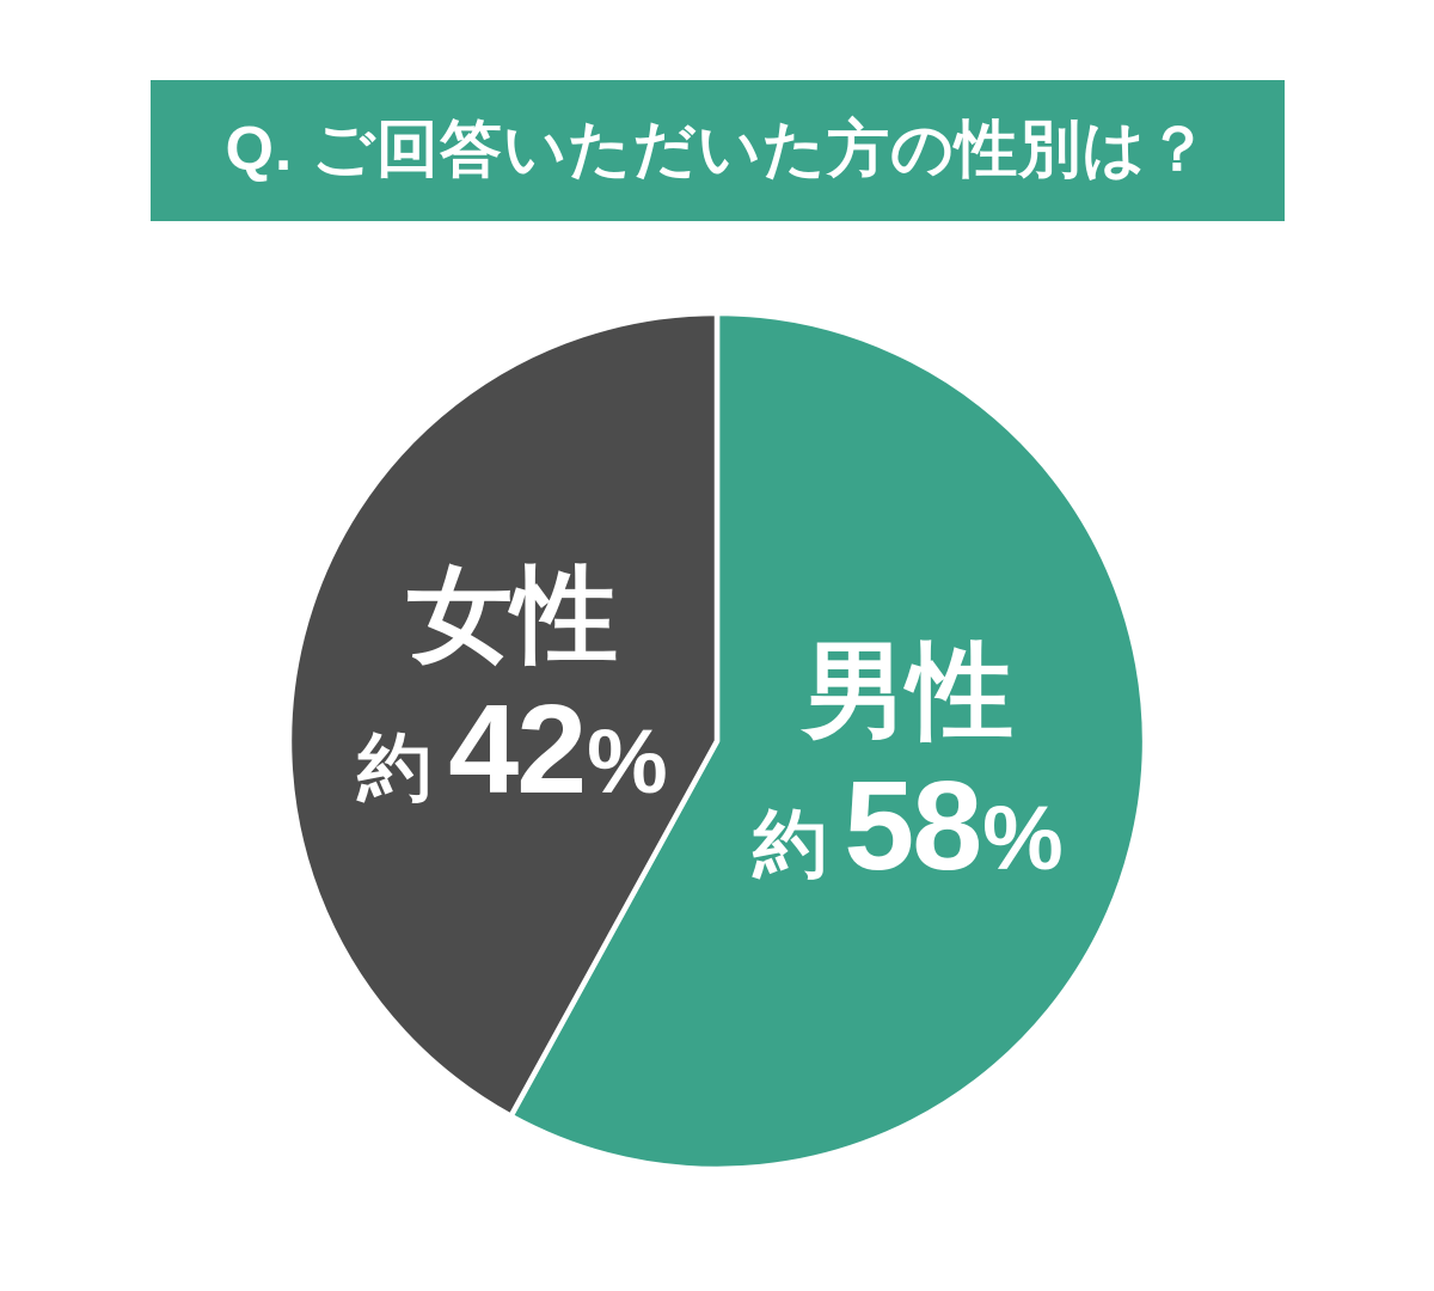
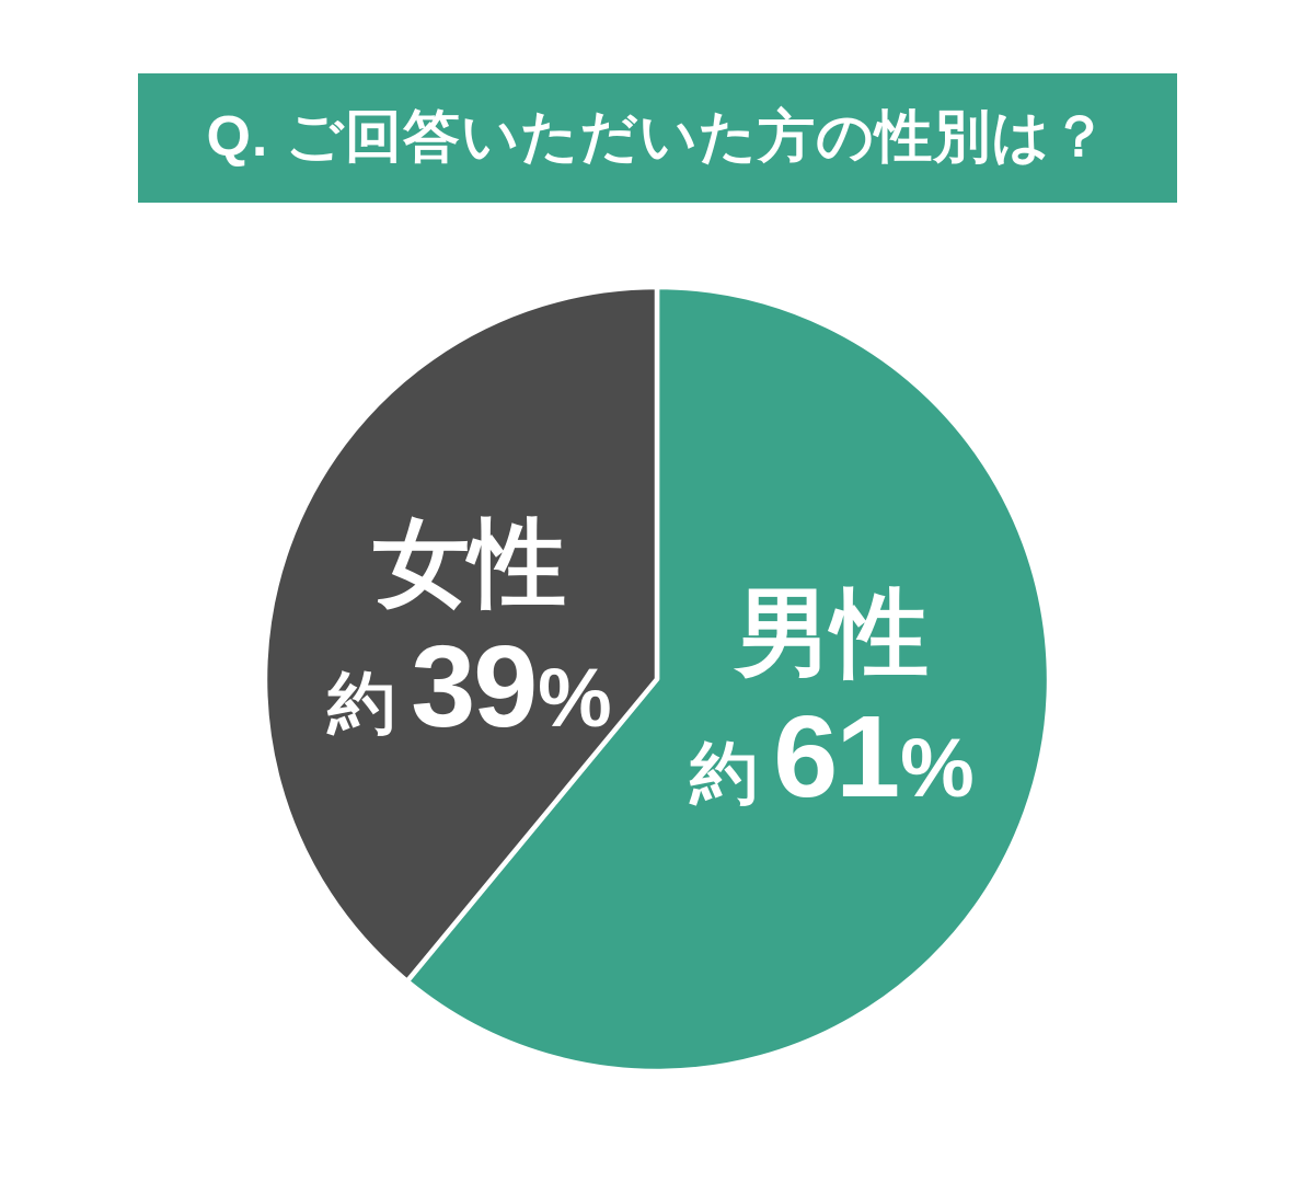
男性: 58 -> 61
女性: 42 -> 39
